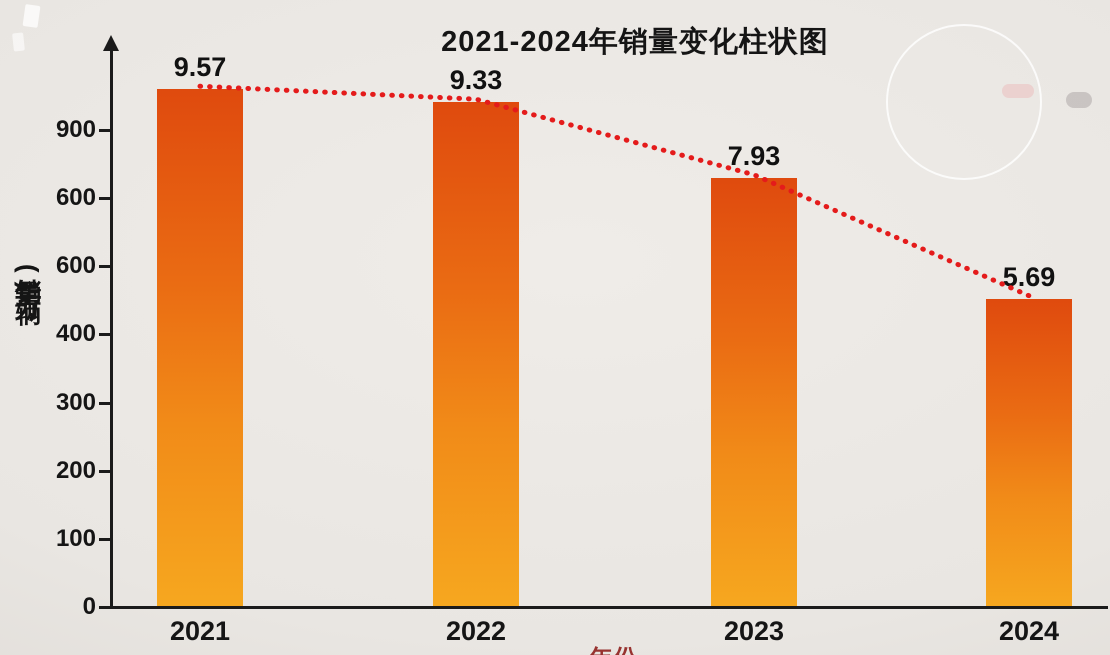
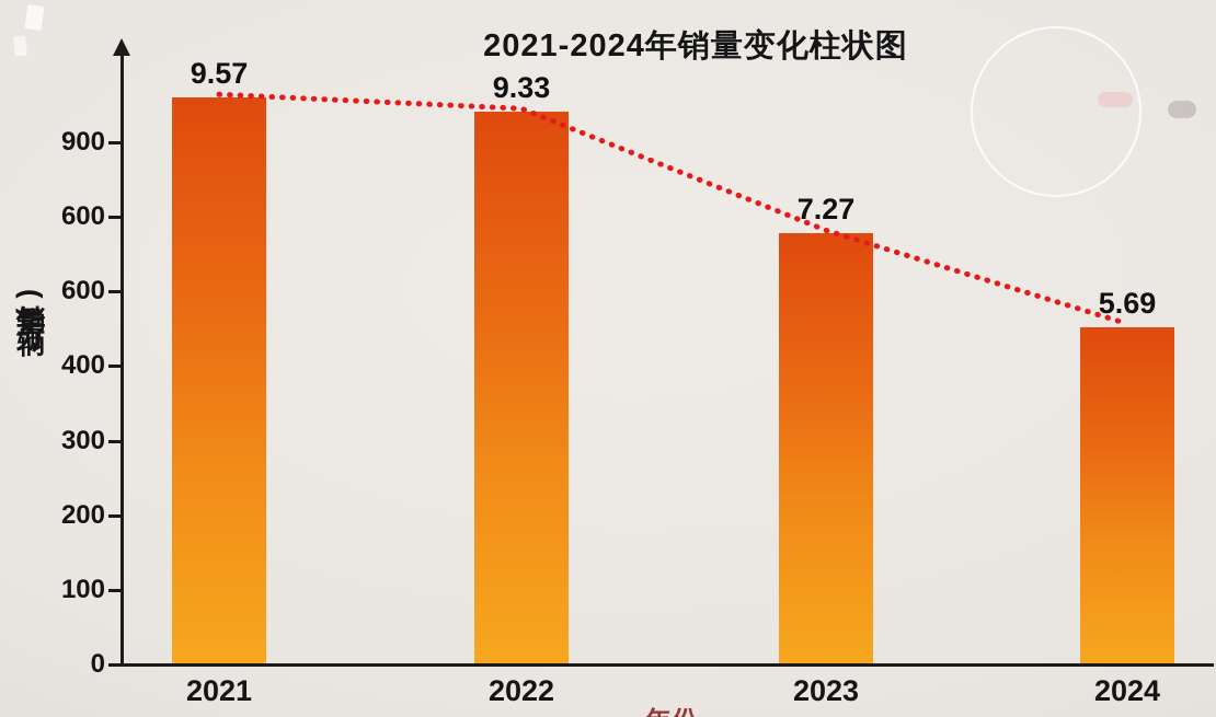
2023: 7.93 -> 7.27
